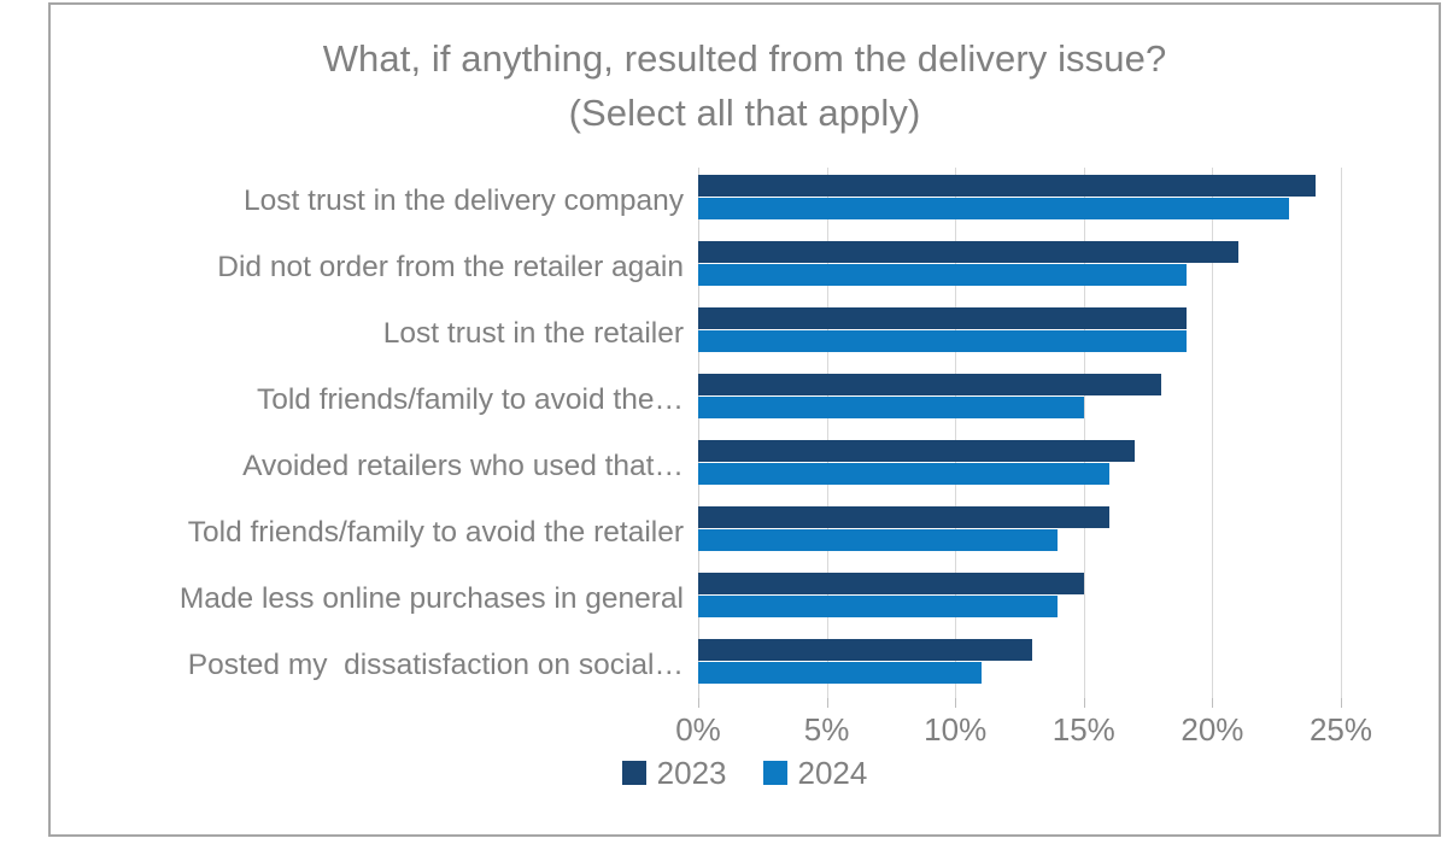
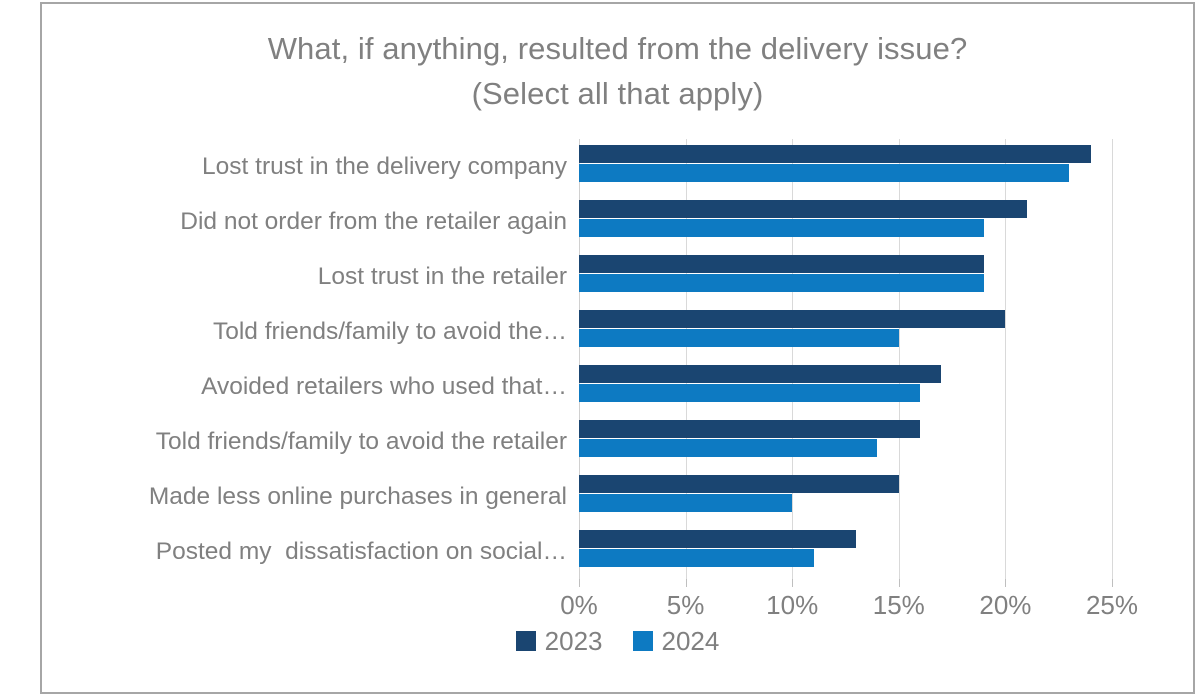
2023/Told friends/family to avoid the…: 18% -> 20%
2024/Made less online purchases in general: 14% -> 10%
